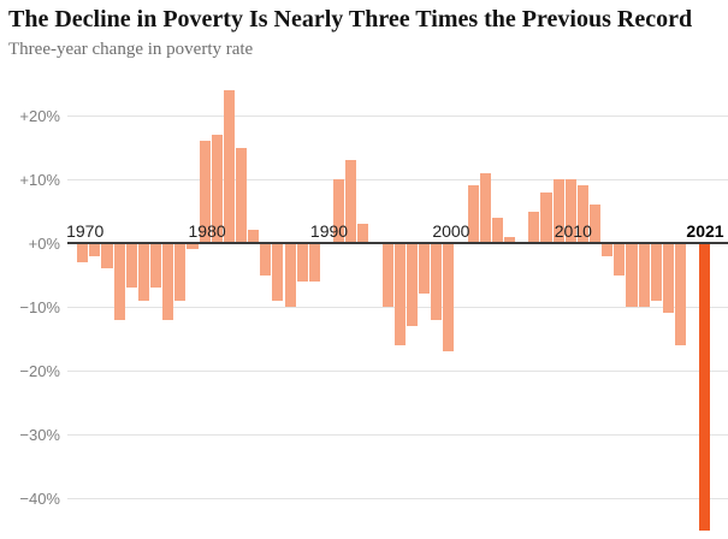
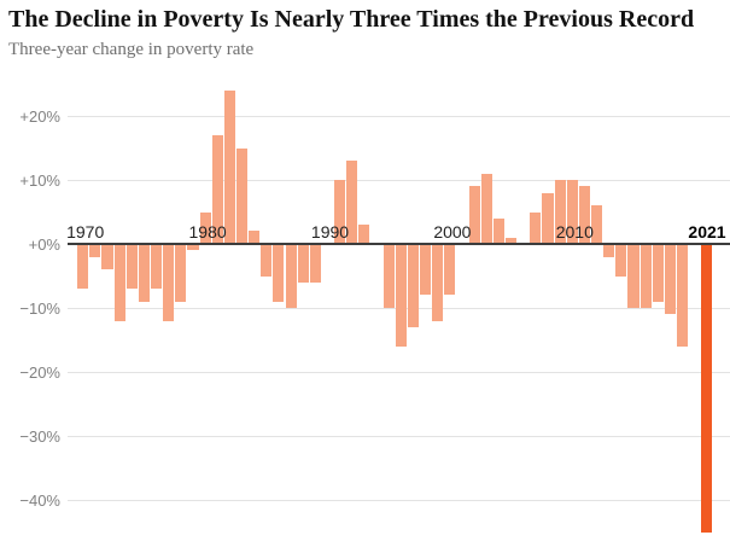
1970: -3% -> -7%
1980: 16% -> 5%
2000: -17% -> -8%
